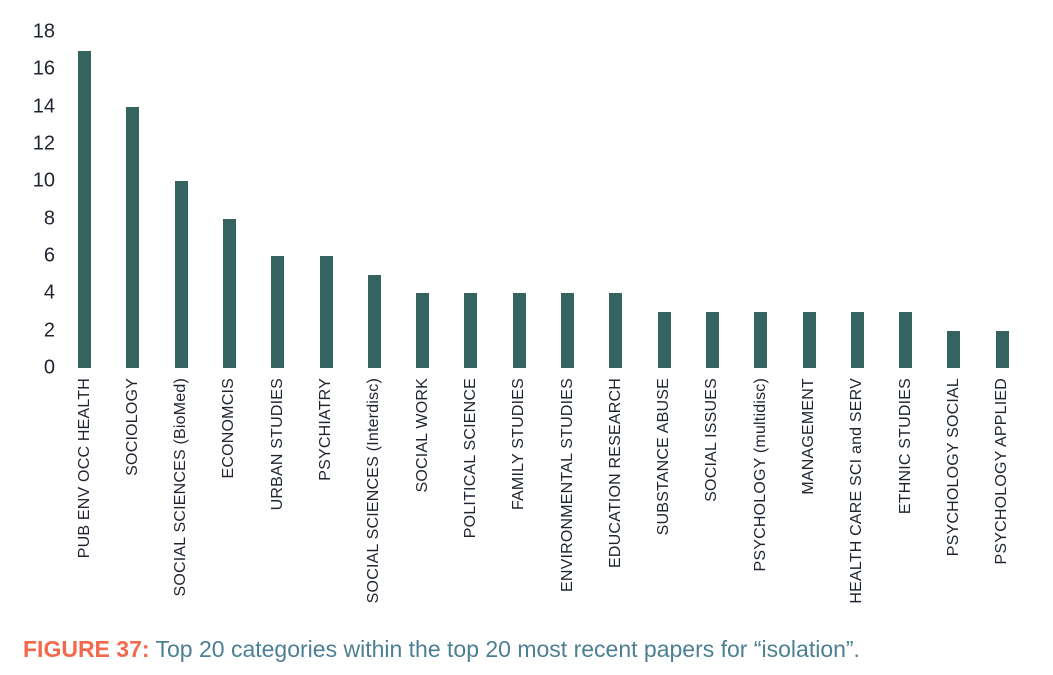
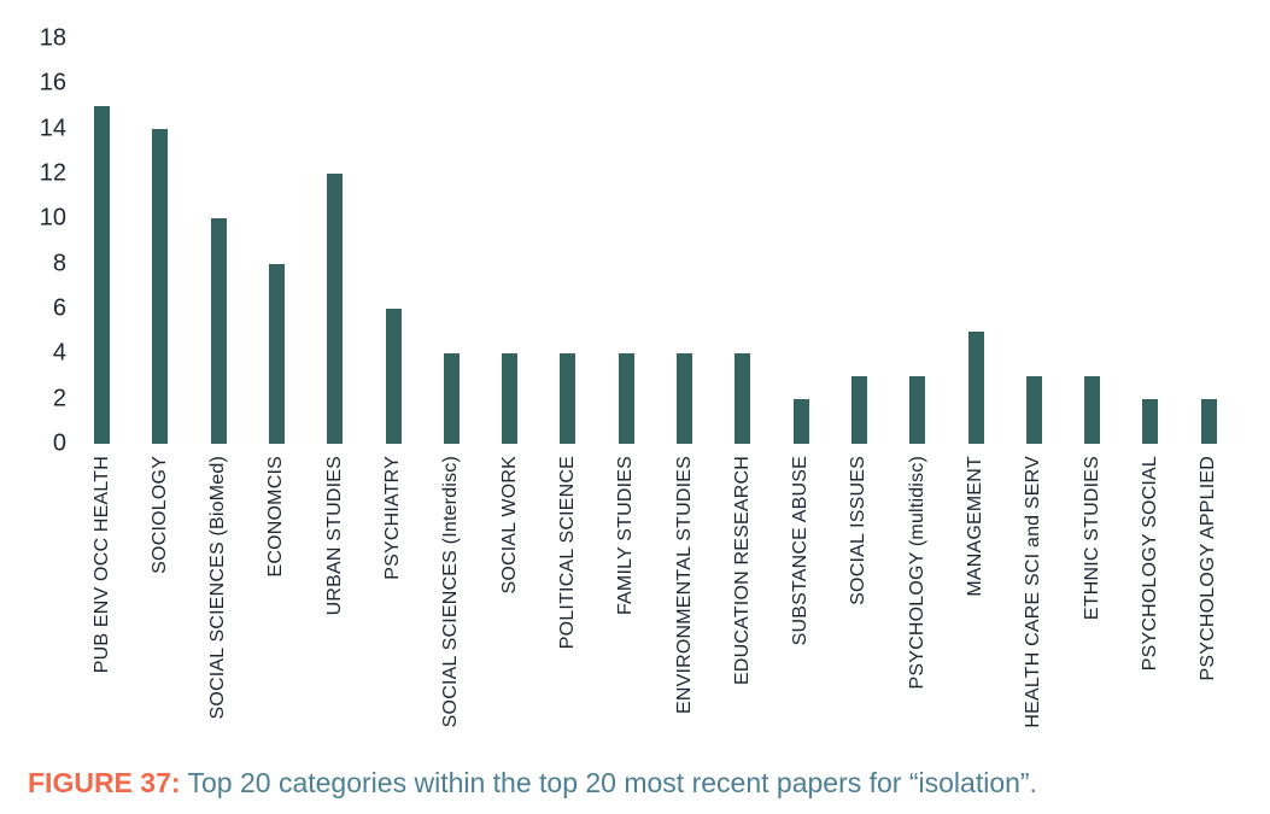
PUB ENV OCC HEALTH: 17 -> 15
URBAN STUDIES: 6 -> 12
SOCIAL SCIENCES (Interdisc): 5 -> 4
SUBSTANCE ABUSE: 3 -> 2
MANAGEMENT: 3 -> 5
